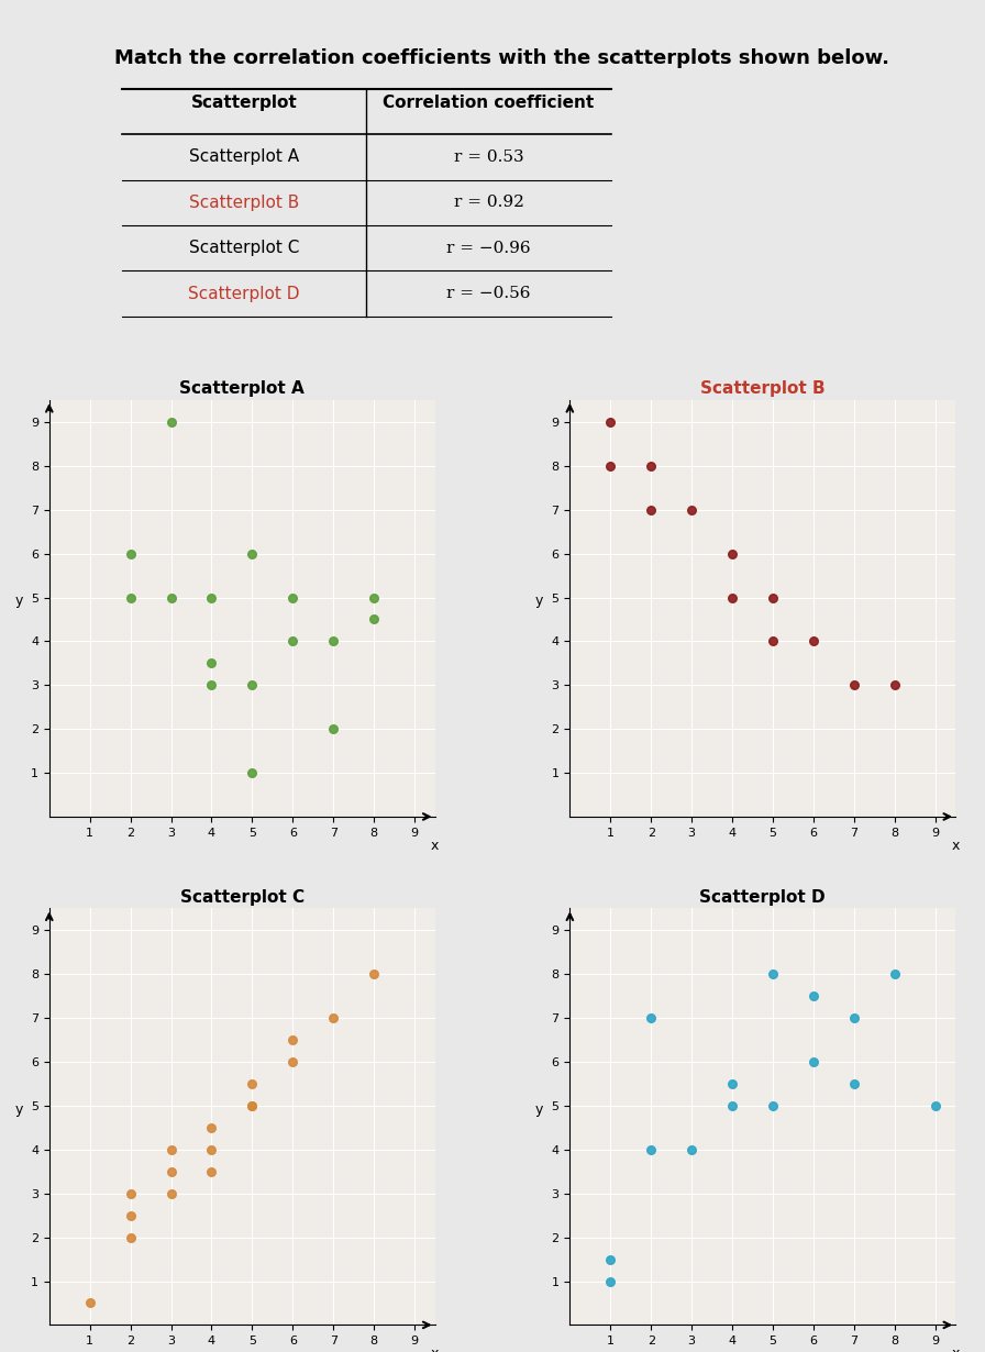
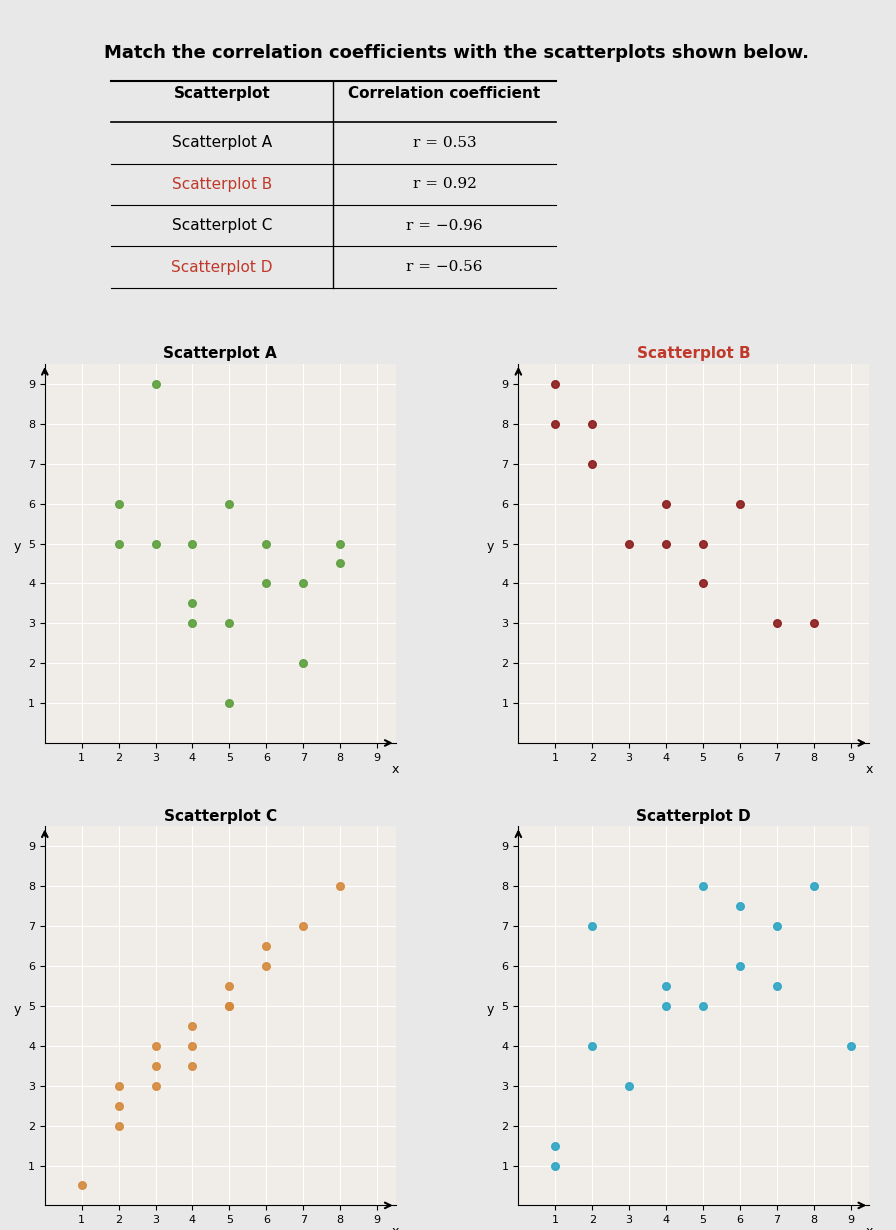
Scatterplot B/3: 7 -> 5
Scatterplot B/6: 4 -> 6
Scatterplot D/3: 4.0 -> 3.0
Scatterplot D/9: 5.0 -> 4.0
